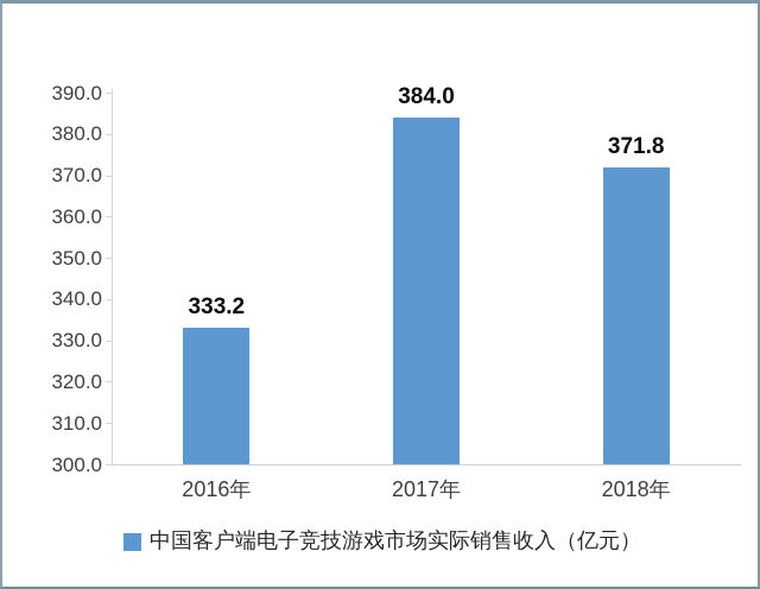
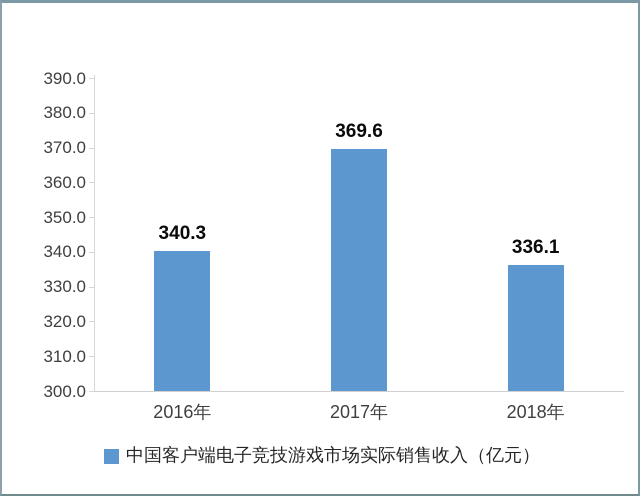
2016年: 333.2 -> 340.3
2017年: 384.0 -> 369.6
2018年: 371.8 -> 336.1
